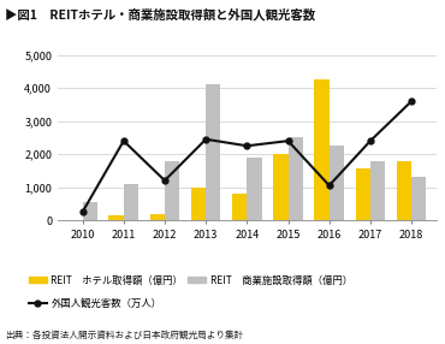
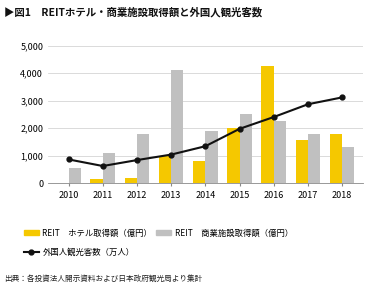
外国人観光客数（万人）/2010: 250 -> 860
外国人観光客数（万人）/2011: 2,400 -> 620
外国人観光客数（万人）/2012: 1,200 -> 840
外国人観光客数（万人）/2013: 2,450 -> 1,040
外国人観光客数（万人）/2014: 2,250 -> 1,340
外国人観光客数（万人）/2015: 2,400 -> 1,970
外国人観光客数（万人）/2016: 1,050 -> 2,400
外国人観光客数（万人）/2017: 2,400 -> 2,870
外国人観光客数（万人）/2018: 3,600 -> 3,120
